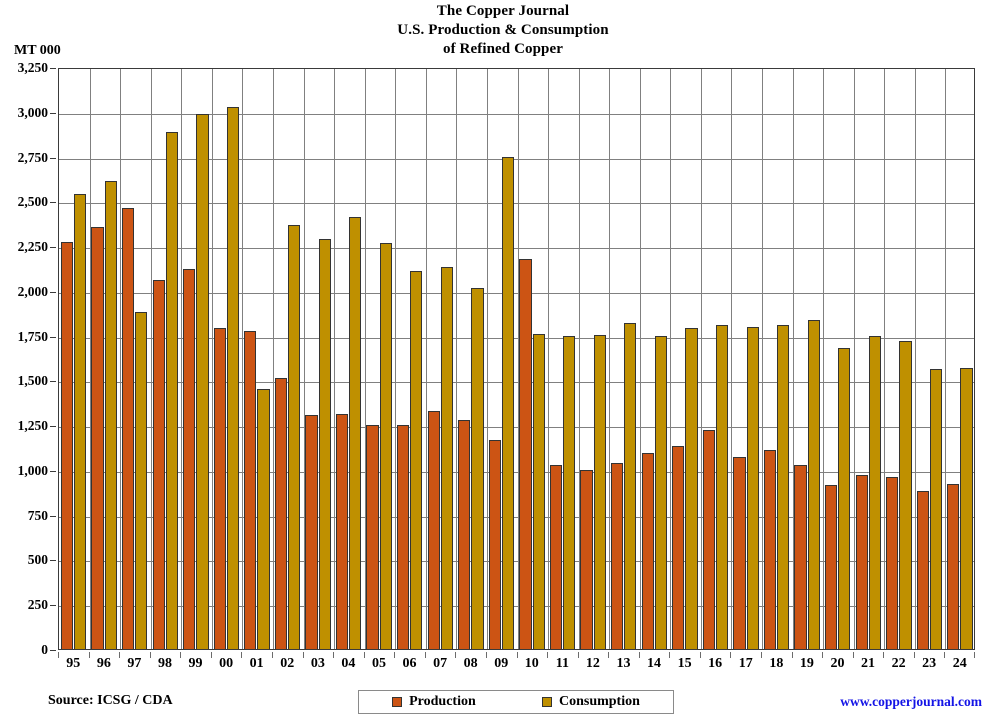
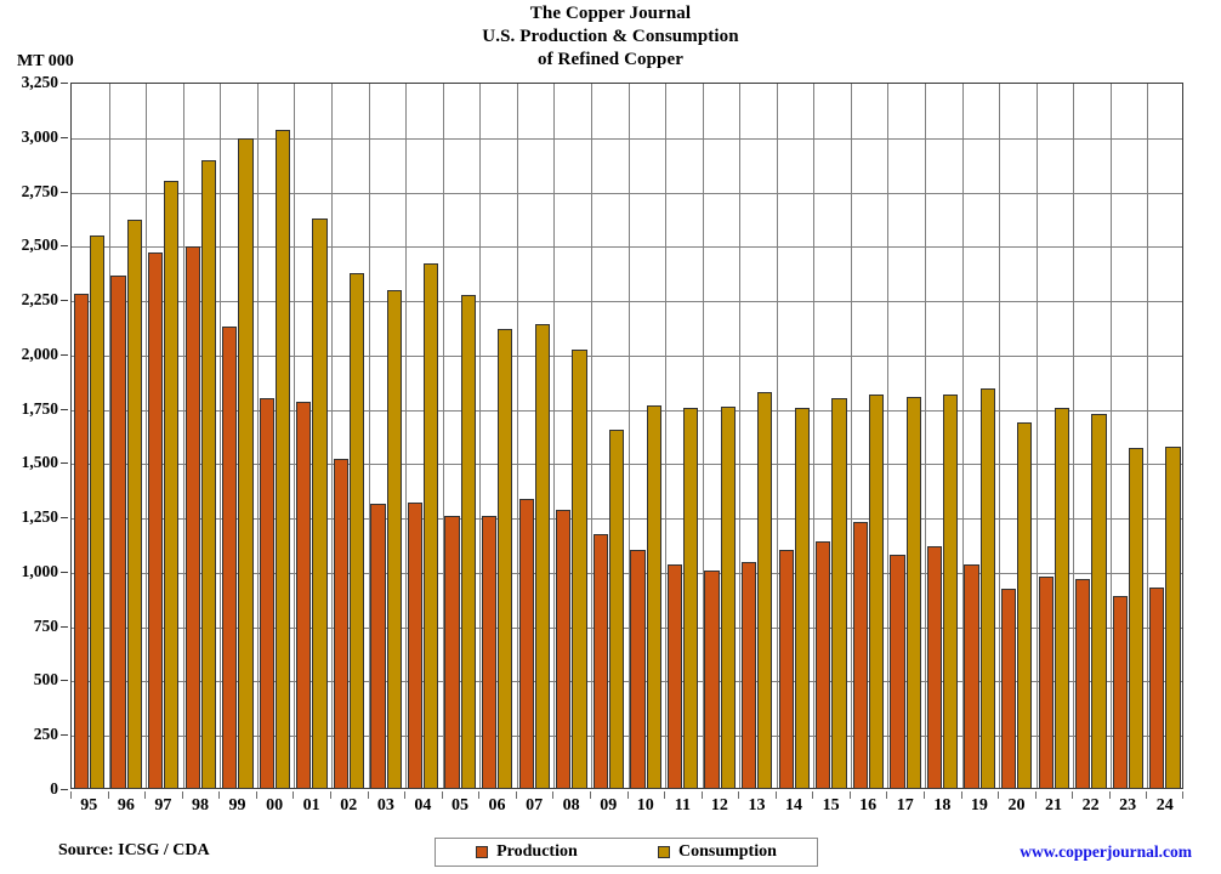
Consumption/97: 1880 -> 2790
Production/98: 2060 -> 2490
Consumption/01: 1450 -> 2620
Consumption/09: 2750 -> 1640
Production/10: 2180 -> 1100
